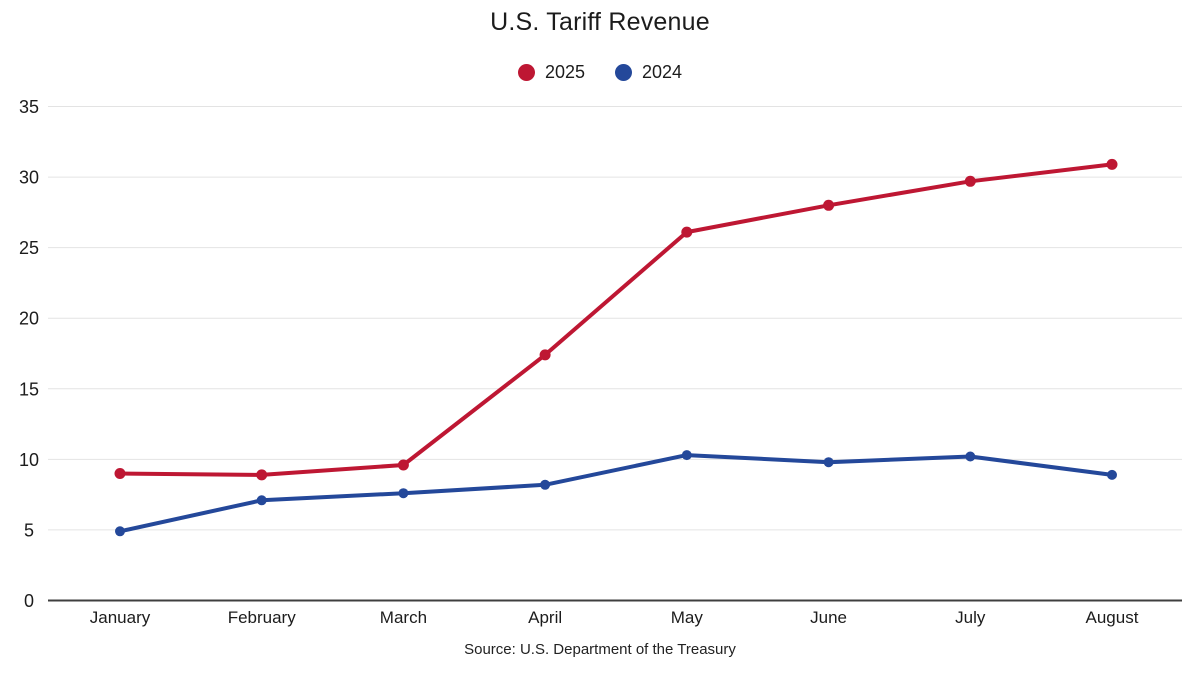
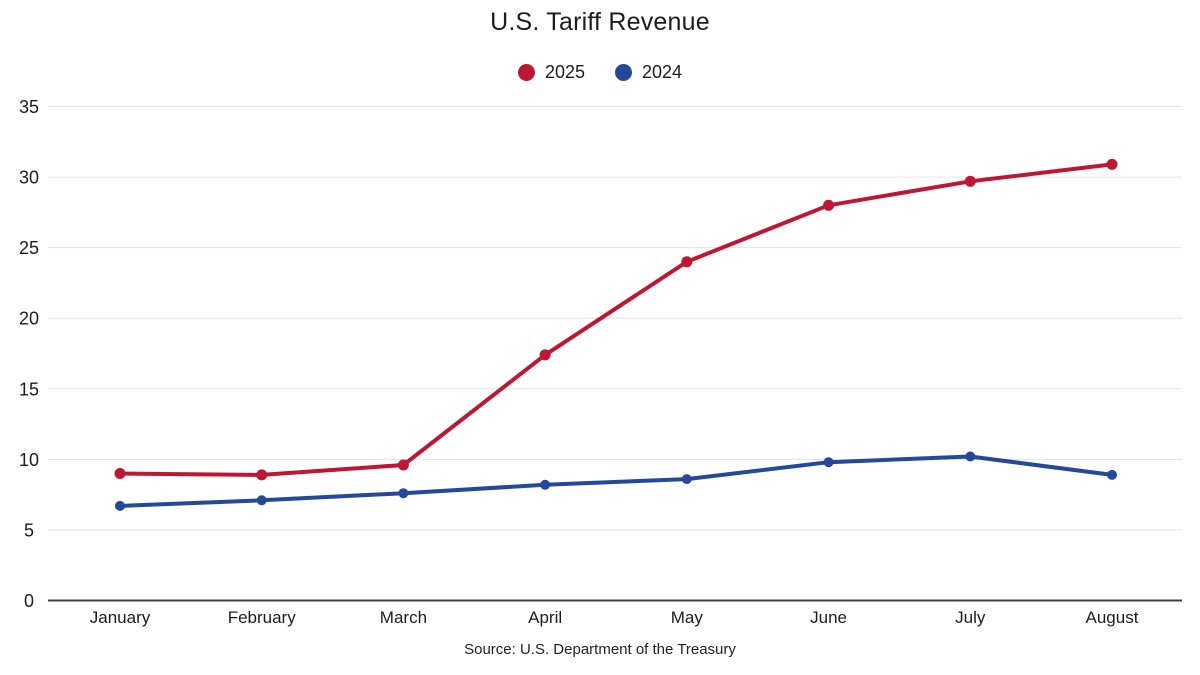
2024/January: 4.9 -> 6.7
2025/May: 26.1 -> 24.0
2024/May: 10.3 -> 8.6
